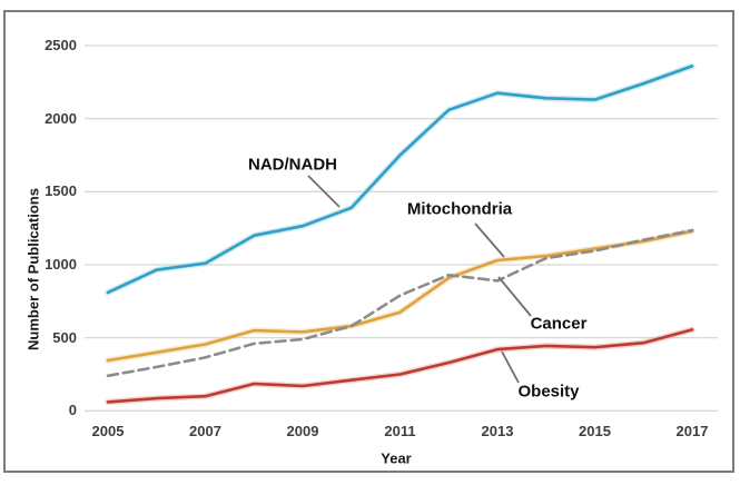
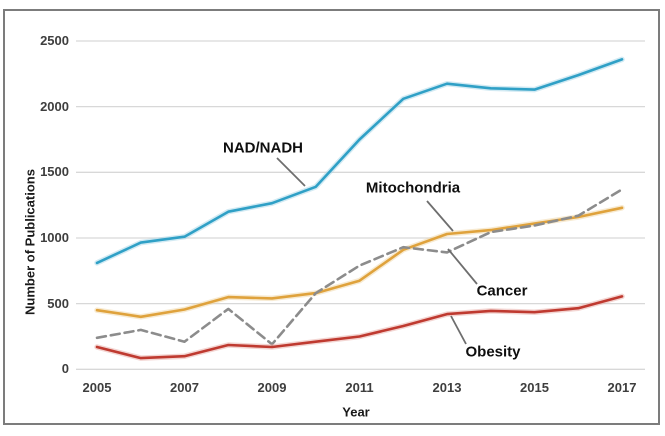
Mitochondria/2005: 340 -> 450
Obesity/2005: 60 -> 170
Cancer/2007: 360 -> 210
Cancer/2009: 490 -> 190
Cancer/2017: 1240 -> 1370
